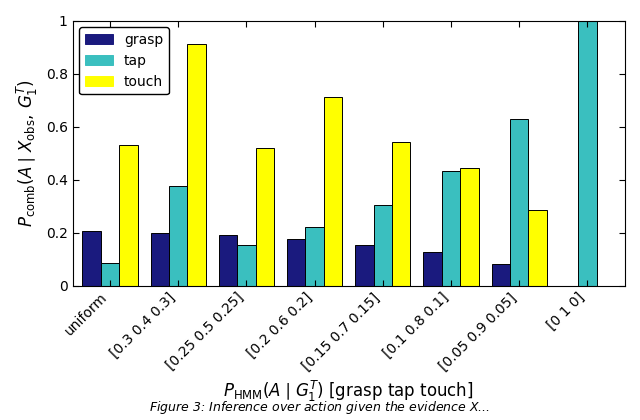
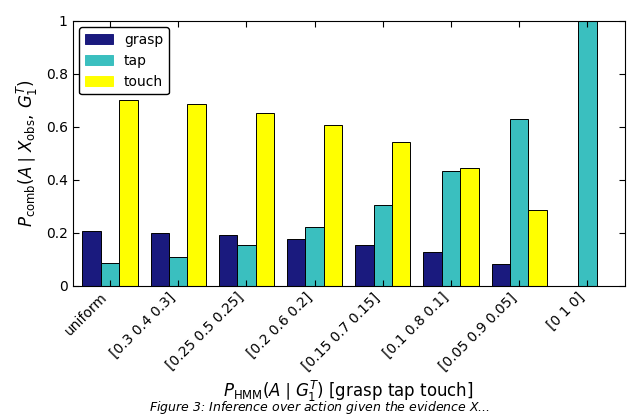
touch/uniform: 0.530 -> 0.700
tap/[0.3 0.4 0.3]: 0.375 -> 0.107
touch/[0.3 0.4 0.3]: 0.910 -> 0.685
touch/[0.25 0.5 0.25]: 0.520 -> 0.650
touch/[0.2 0.6 0.2]: 0.710 -> 0.605
